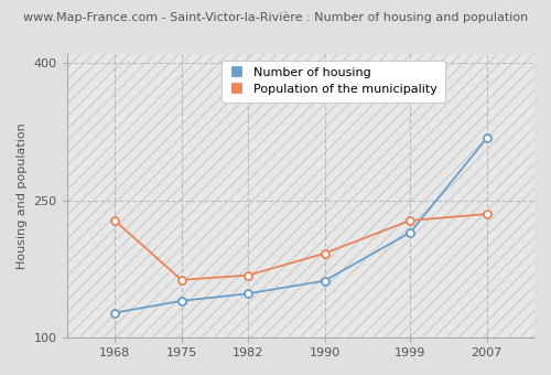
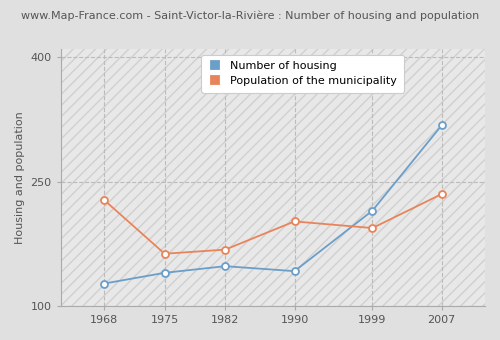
Number of housing/1990: 162 -> 142
Population of the municipality/1990: 192 -> 202
Population of the municipality/1999: 228 -> 194
